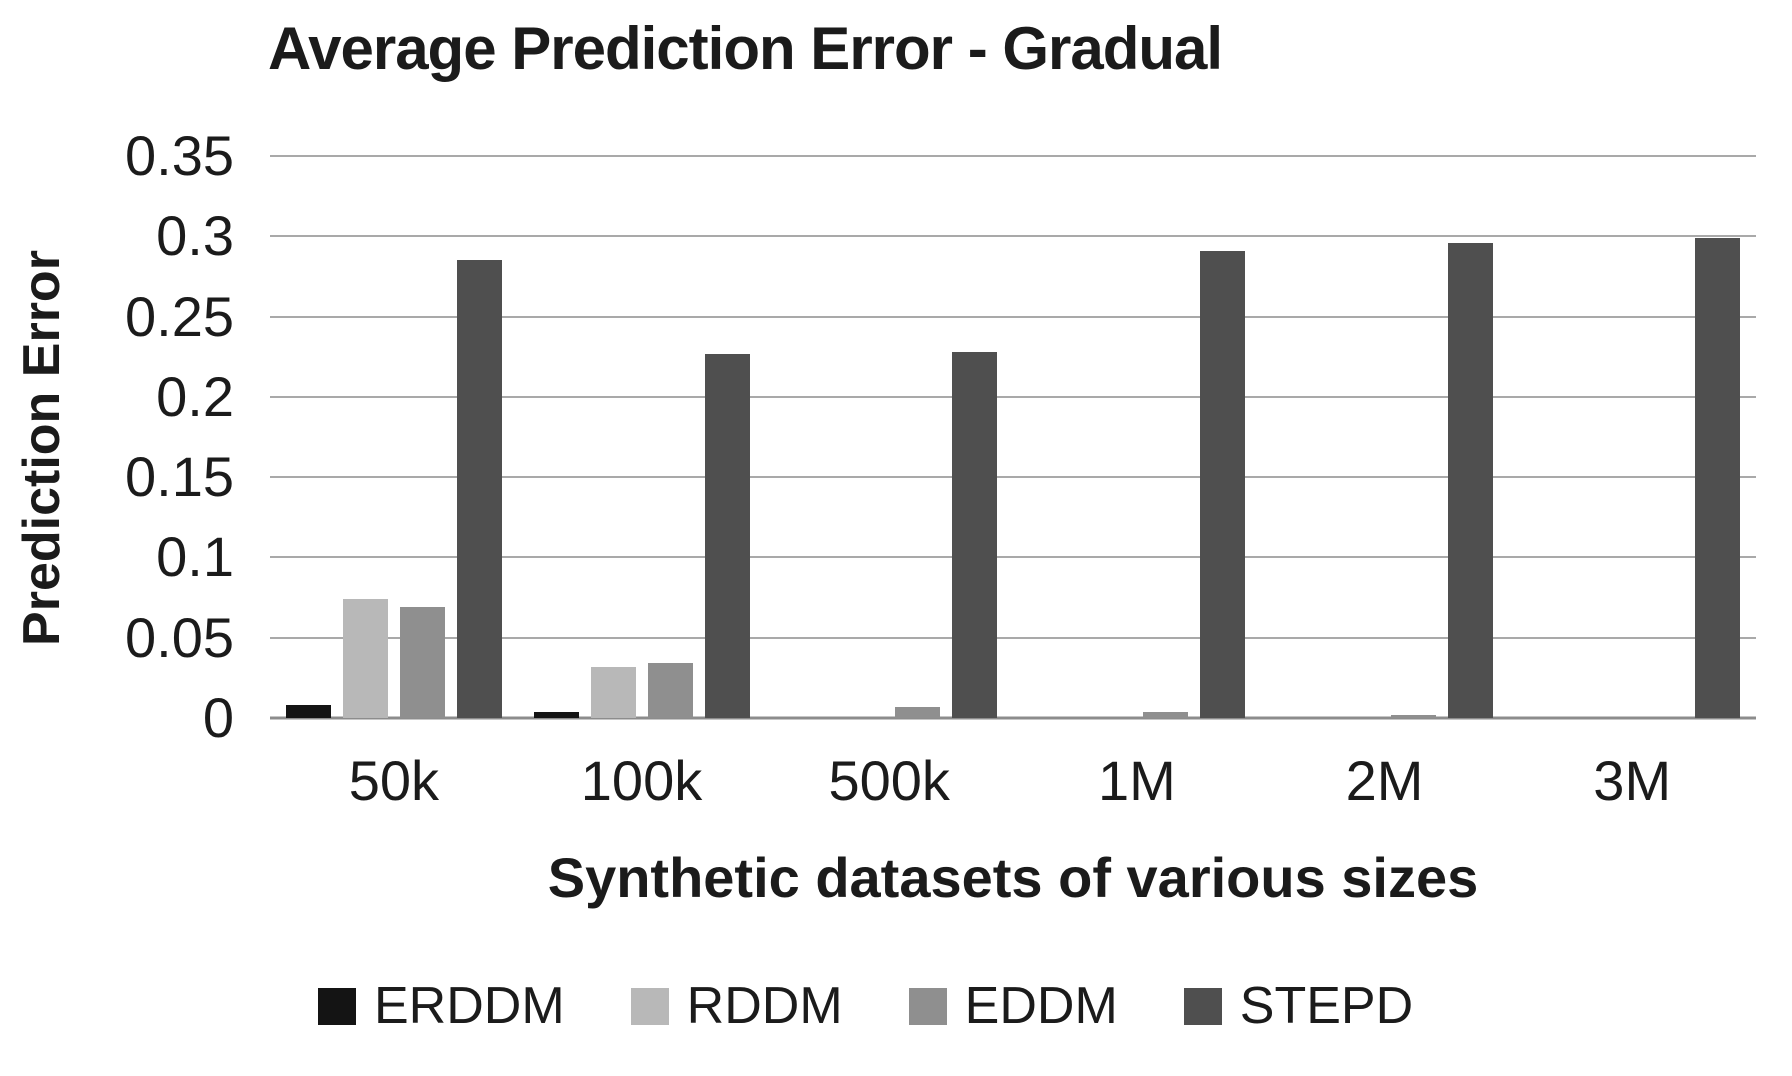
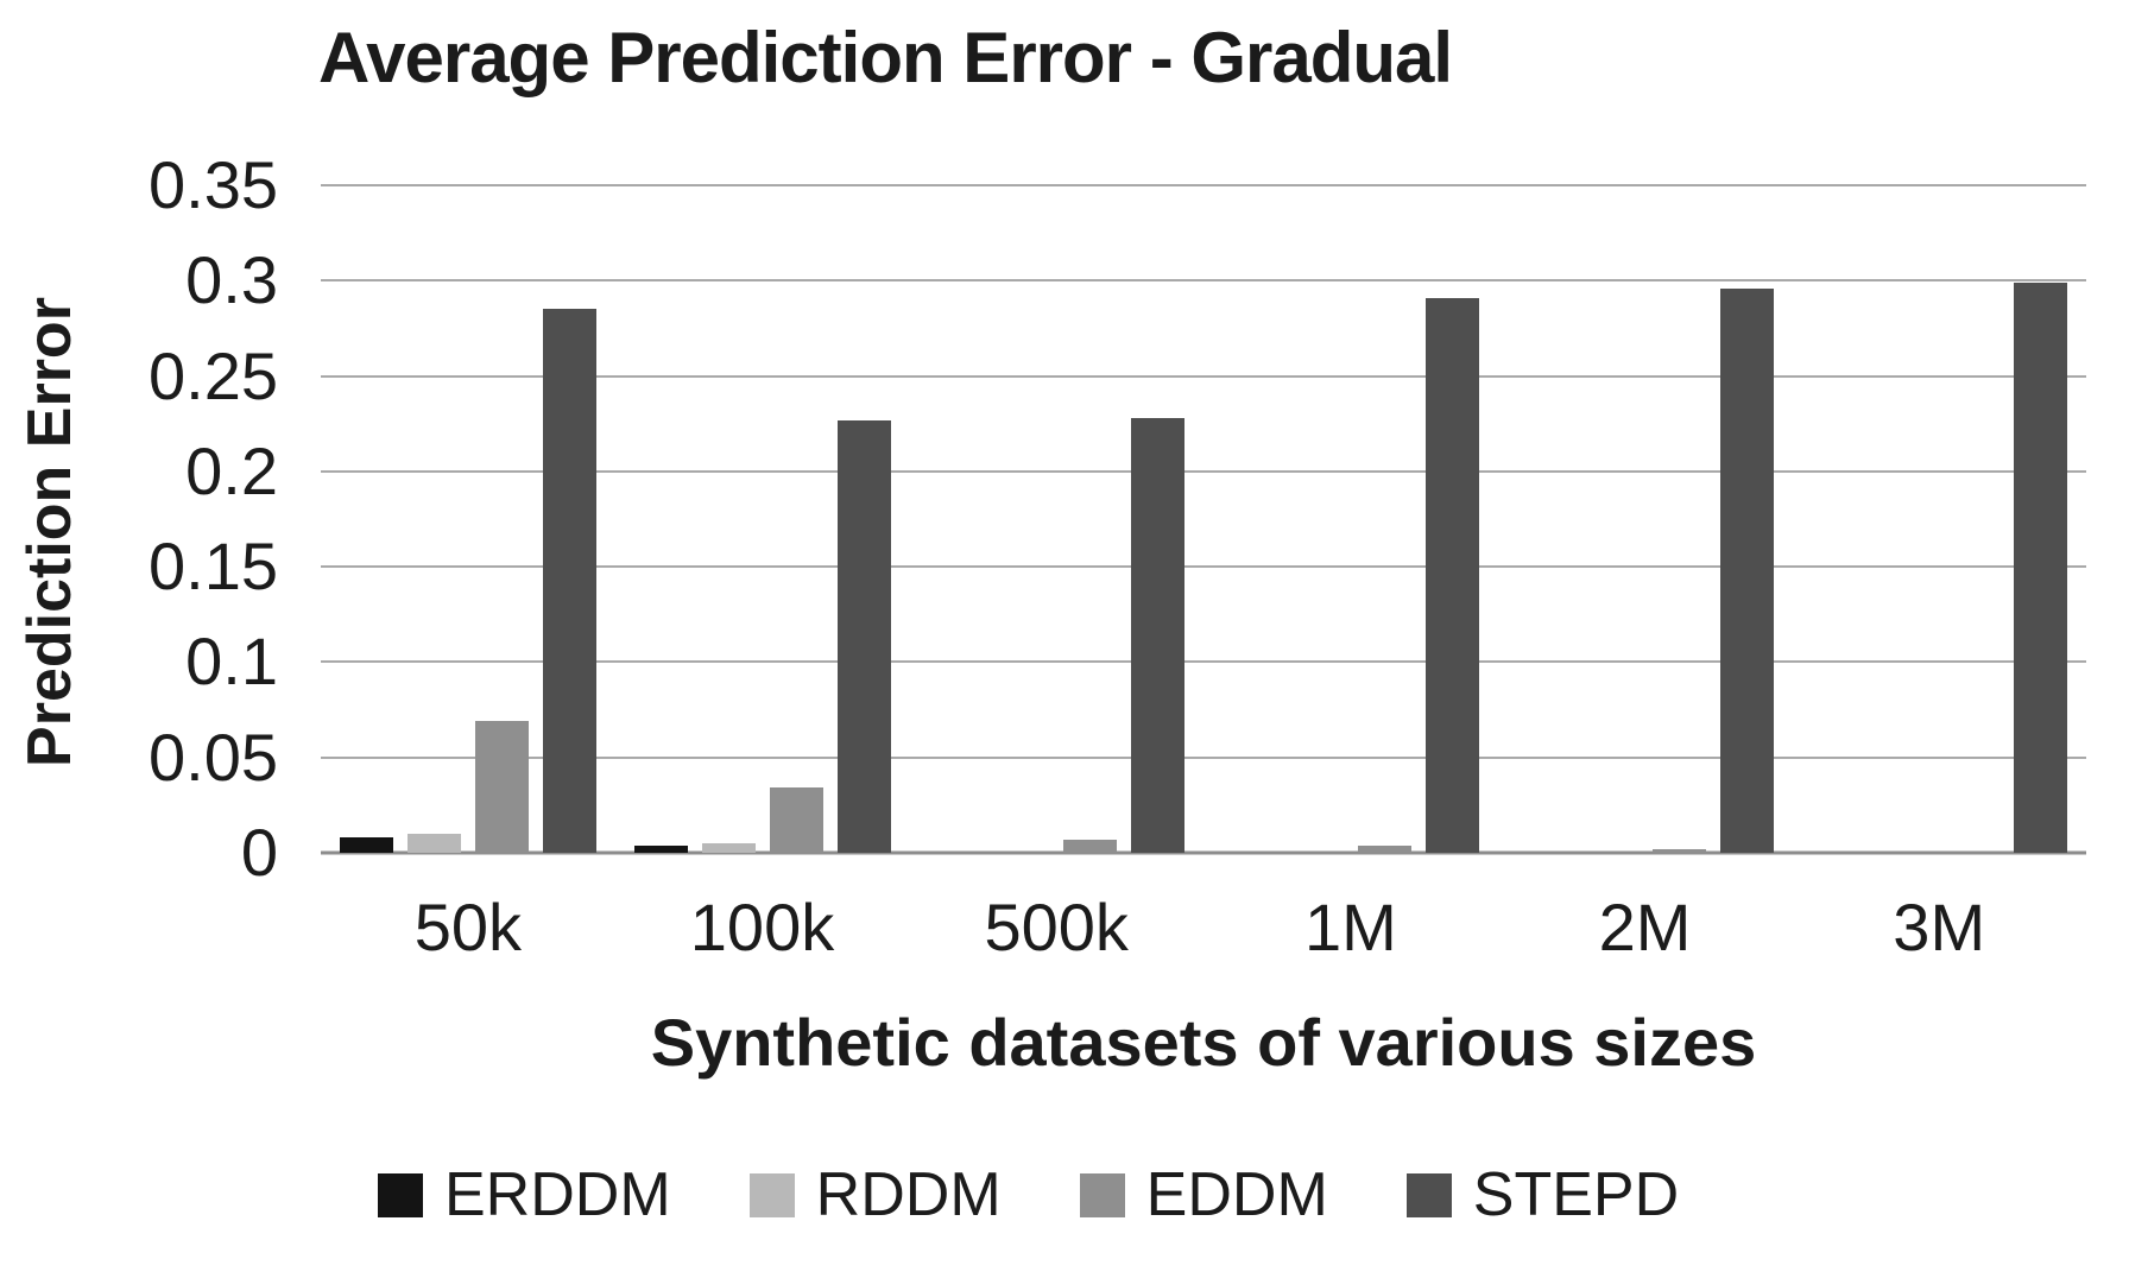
RDDM/50k: 0.074 -> 0.010
RDDM/100k: 0.032 -> 0.005
